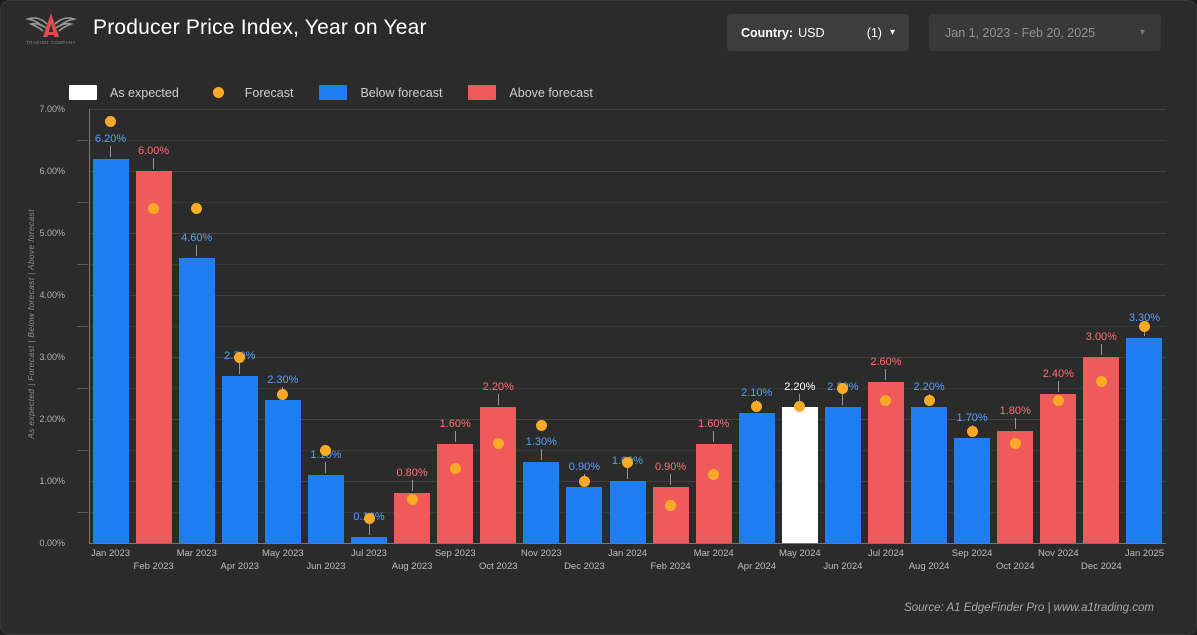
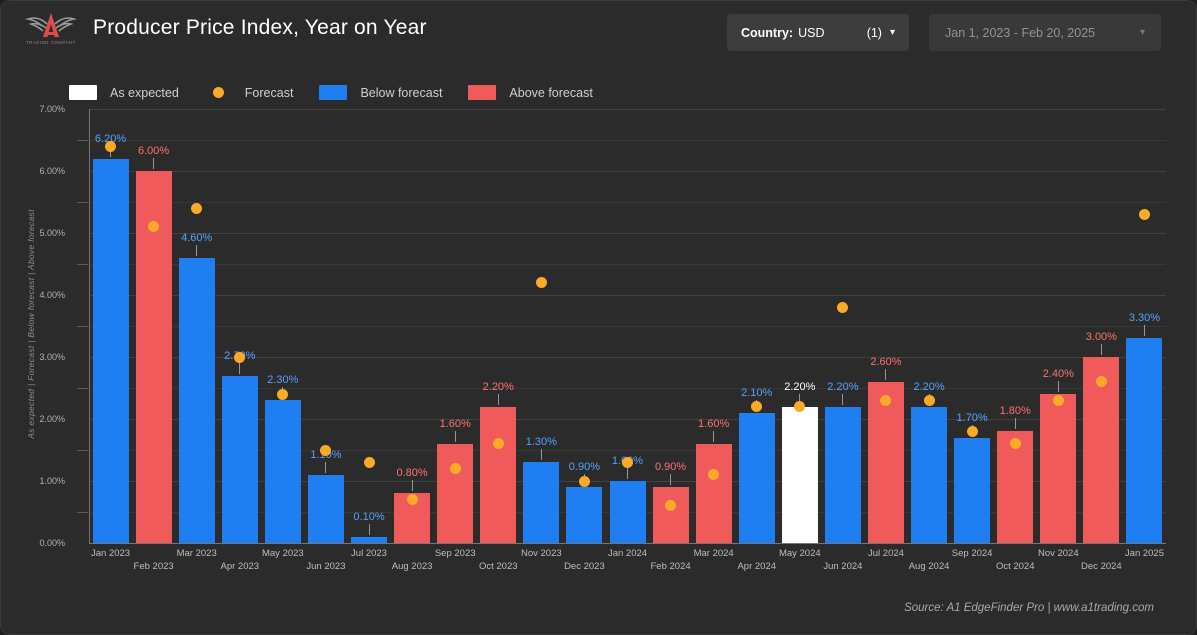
Forecast/Jan 2023: 6.8% -> 6.4%
Forecast/Feb 2023: 5.4% -> 5.1%
Forecast/Jul 2023: 0.4% -> 1.3%
Forecast/Nov 2023: 1.9% -> 4.2%
Forecast/Jun 2024: 2.5% -> 3.8%
Forecast/Jan 2025: 3.5% -> 5.3%
